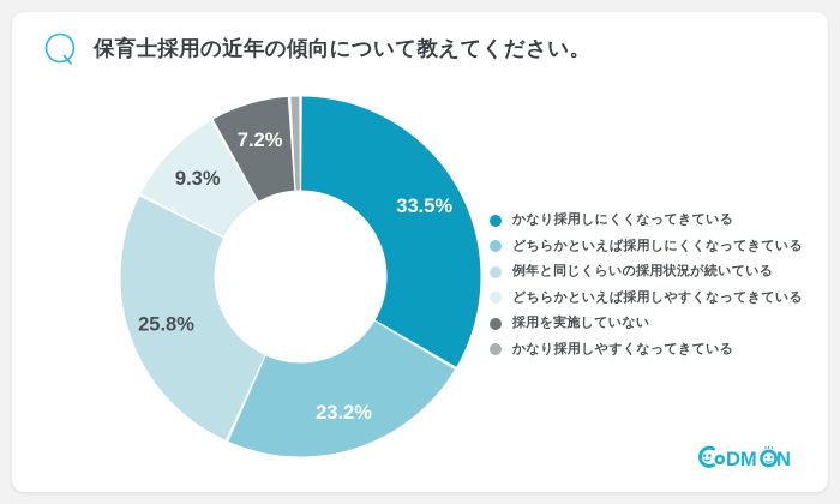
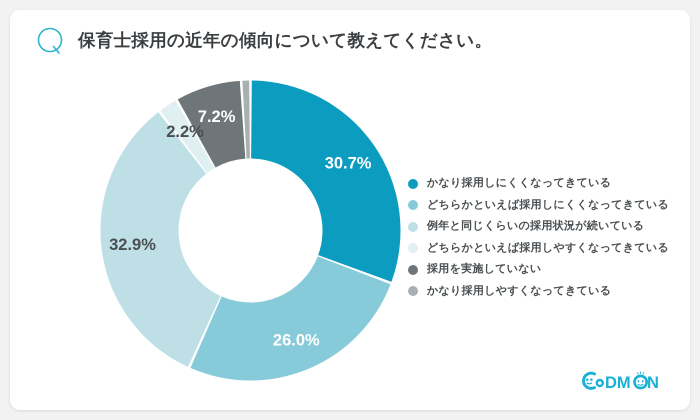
かなり採用しにくくなってきている: 33.5% -> 30.7%
どちらかといえば採用しにくくなってきている: 23.2% -> 26.0%
例年と同じくらいの採用状況が続いている: 25.8% -> 32.9%
どちらかといえば採用しやすくなってきている: 9.3% -> 2.2%
